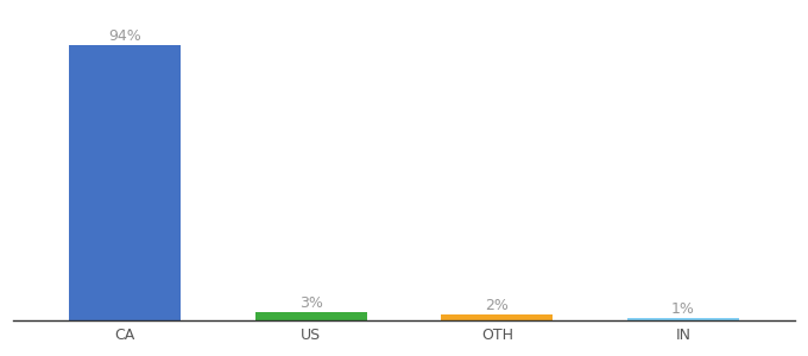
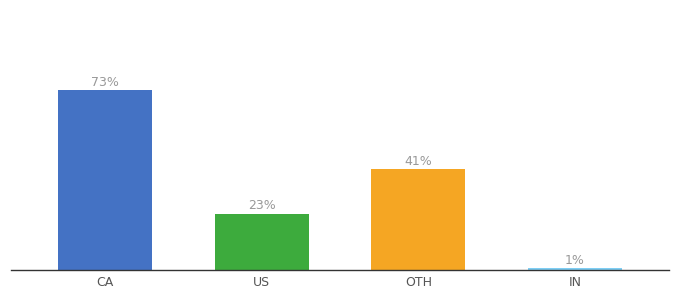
CA: 94% -> 73%
US: 3% -> 23%
OTH: 2% -> 41%
